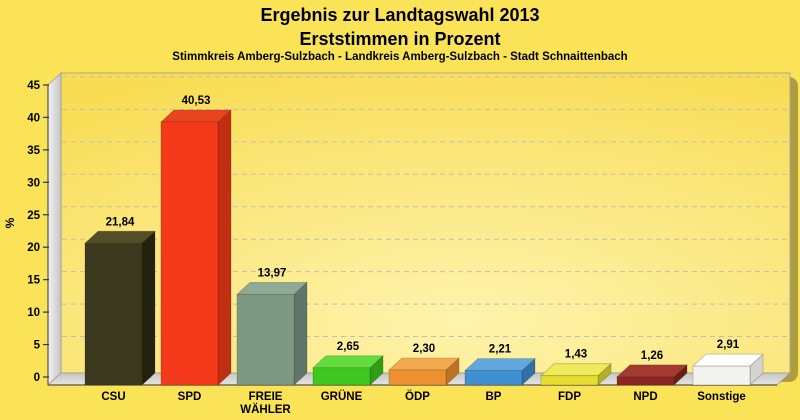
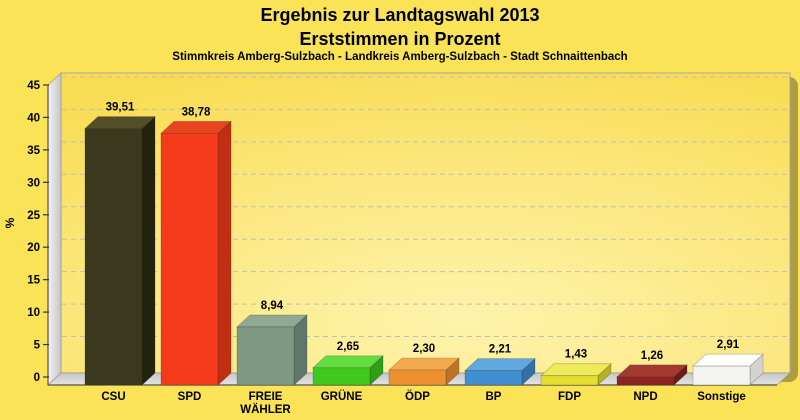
CSU: 21,84 -> 39,51
SPD: 40,53 -> 38,78
FREIE WÄHLER: 13,97 -> 8,94
